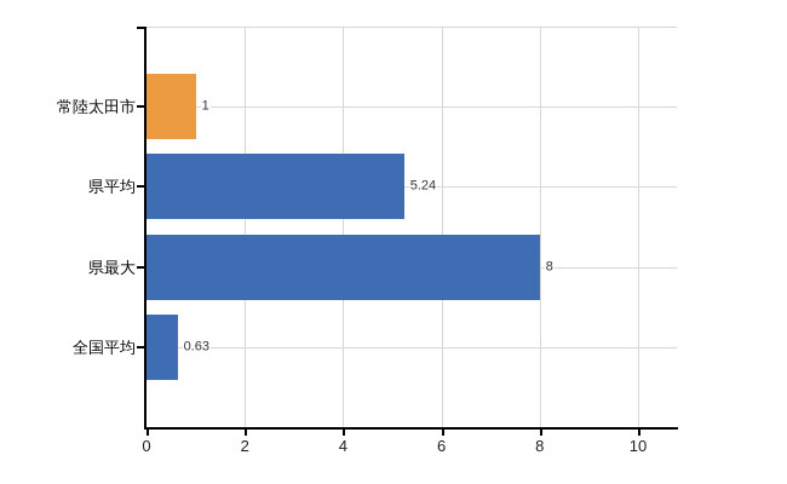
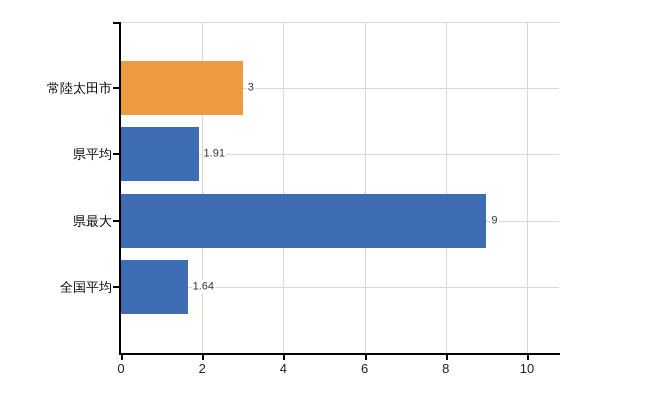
常陸太田市: 1 -> 3
県平均: 5.24 -> 1.91
県最大: 8 -> 9
全国平均: 0.63 -> 1.64
